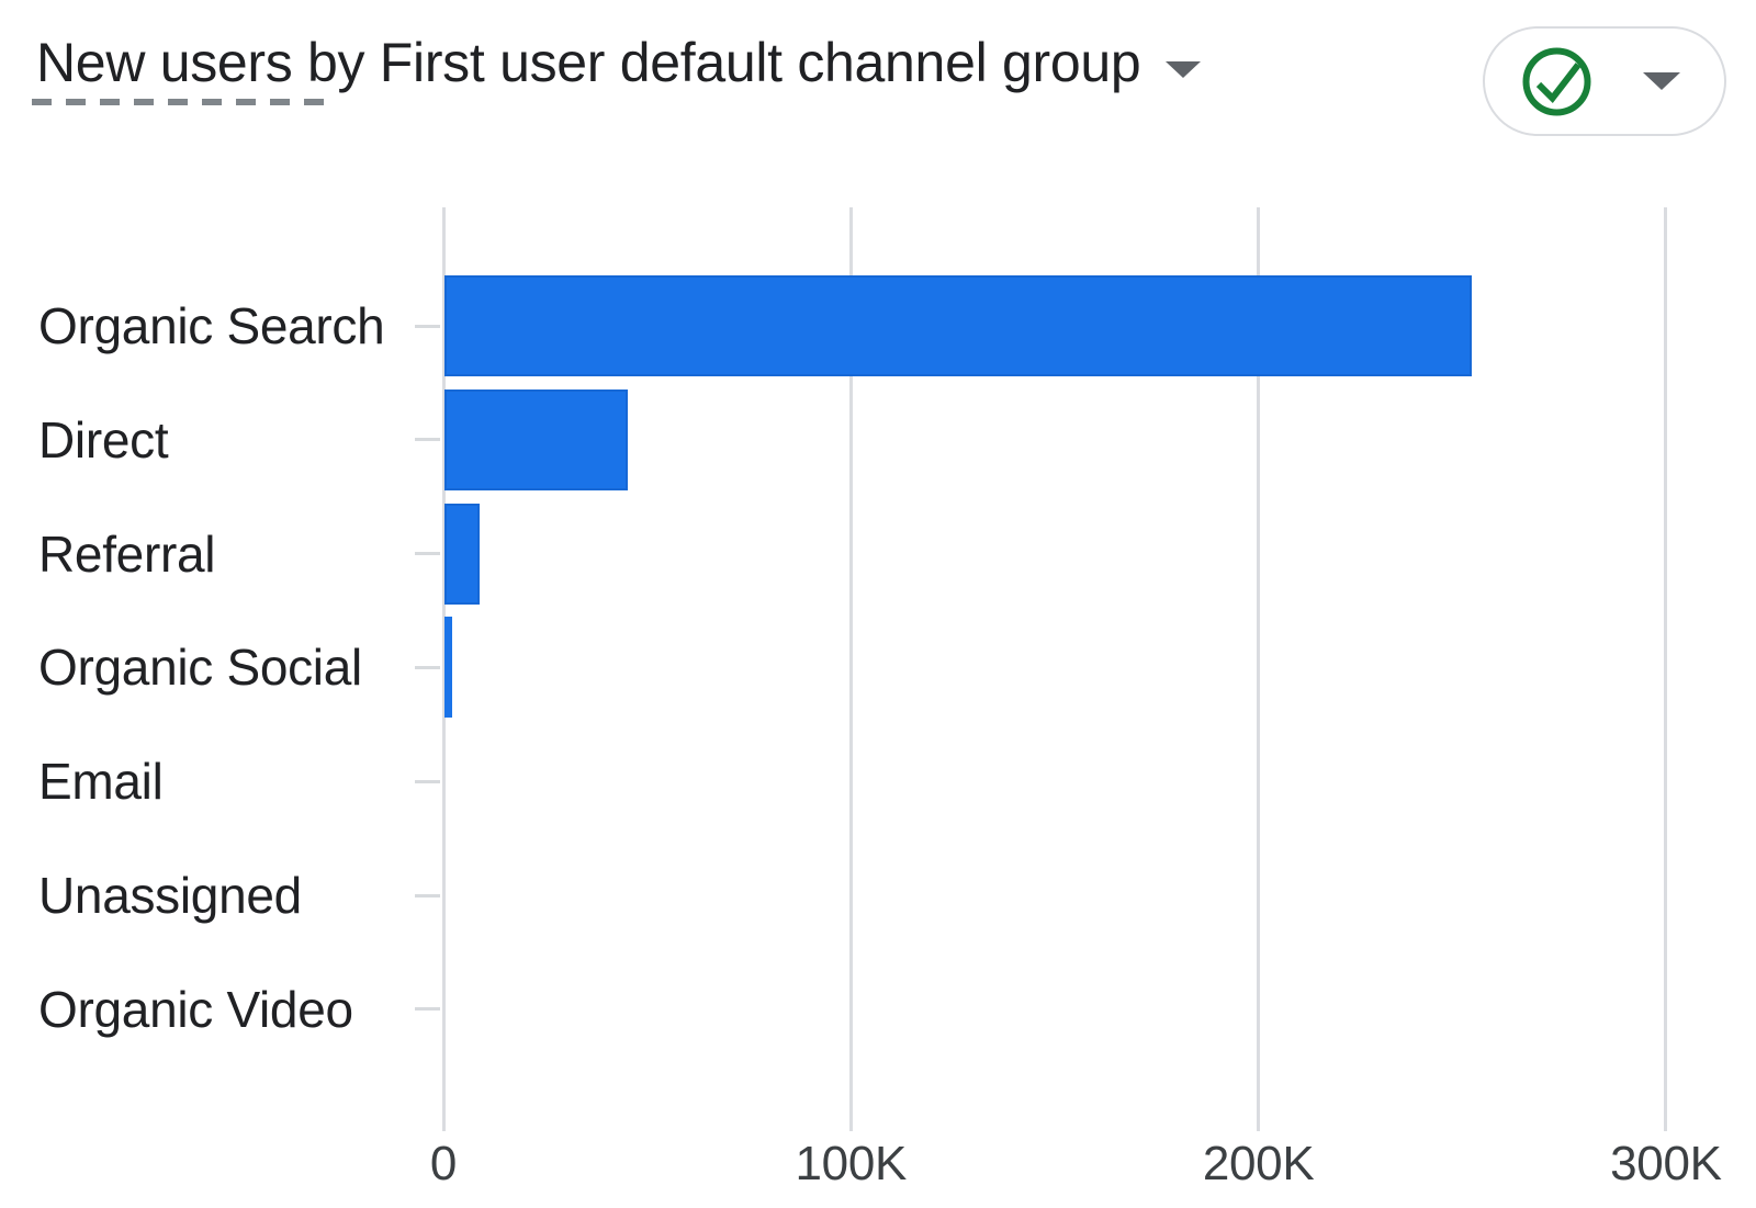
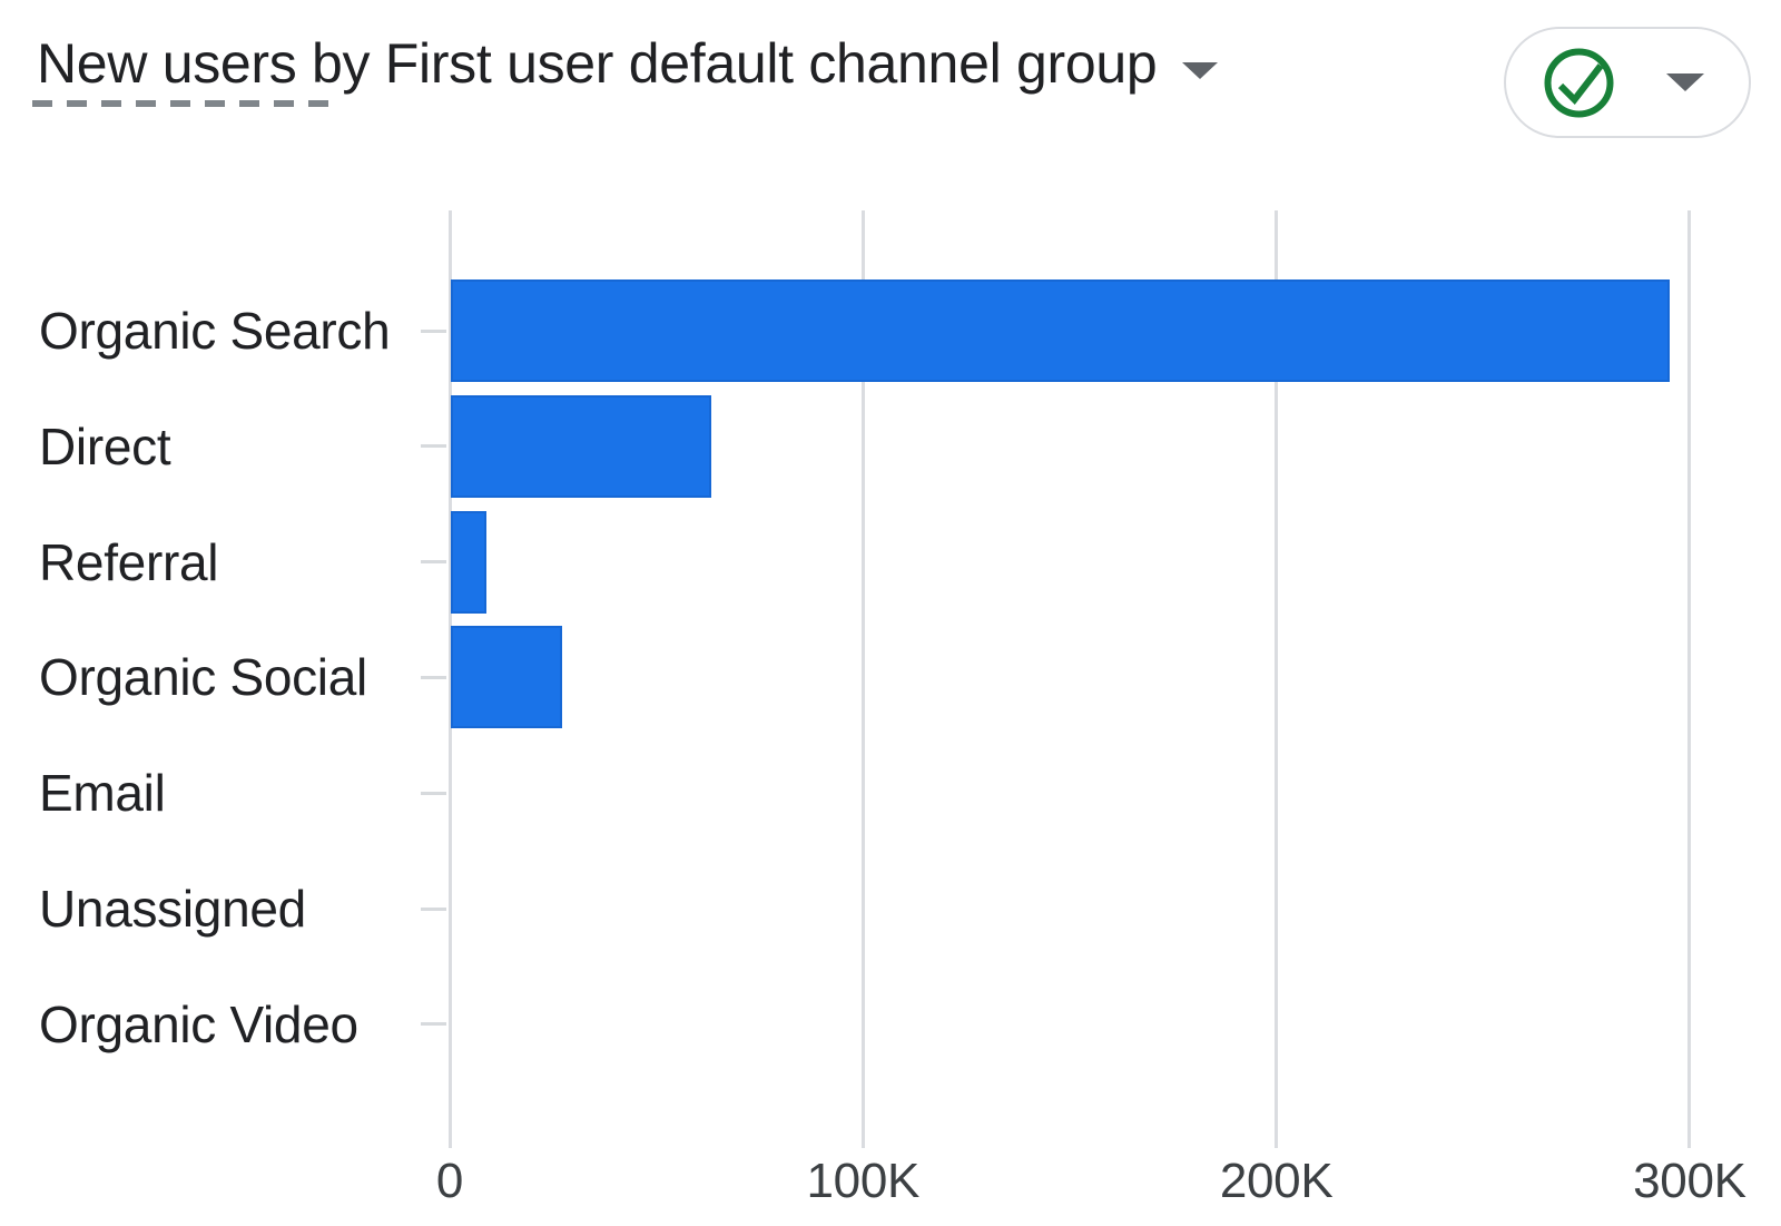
Organic Search: 252K -> 295K
Direct: 45K -> 63K
Organic Social: 2K -> 27K
